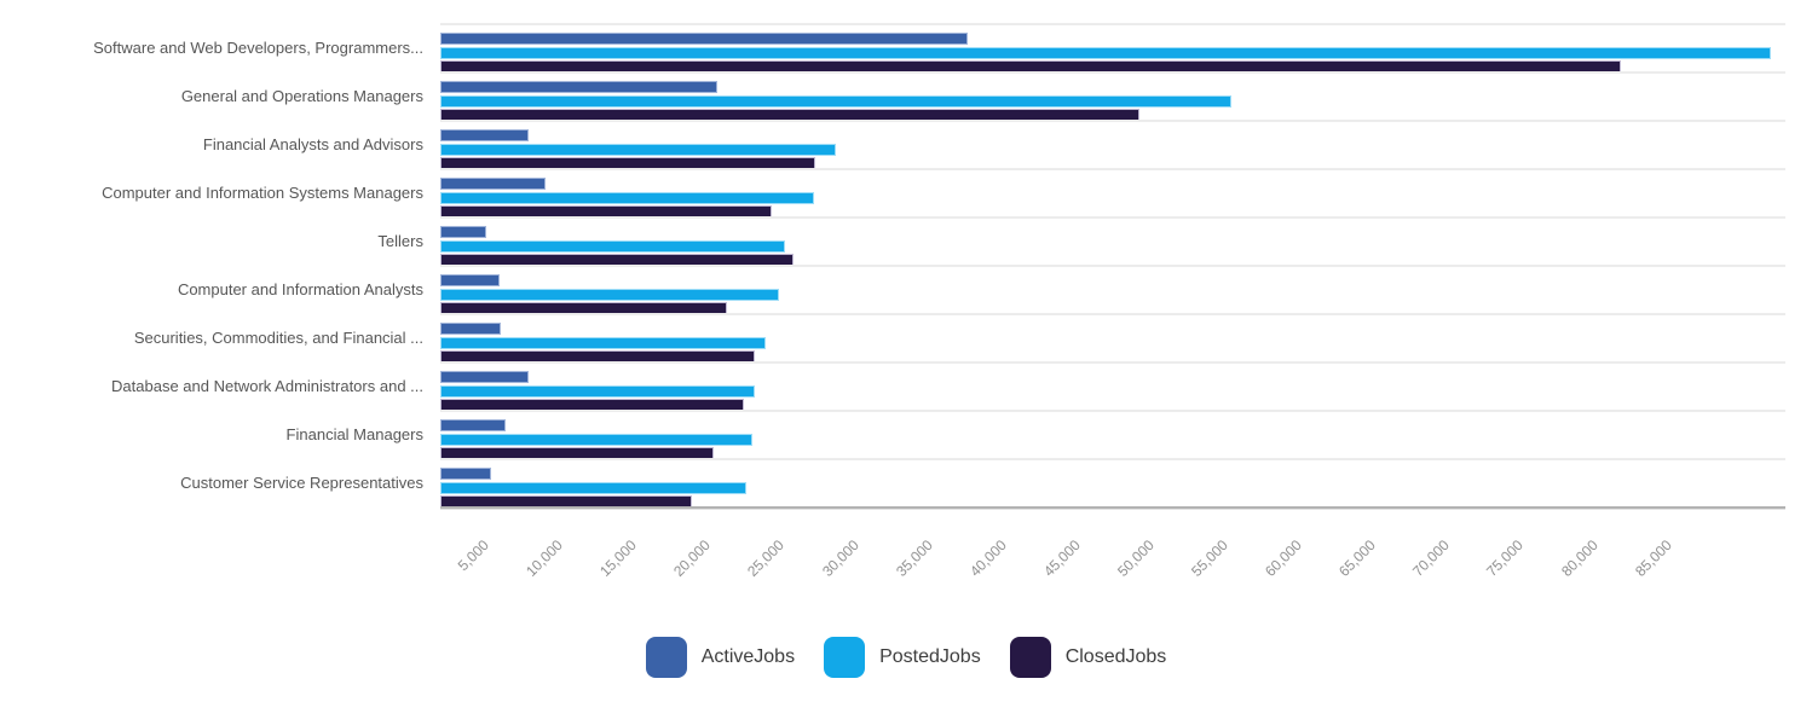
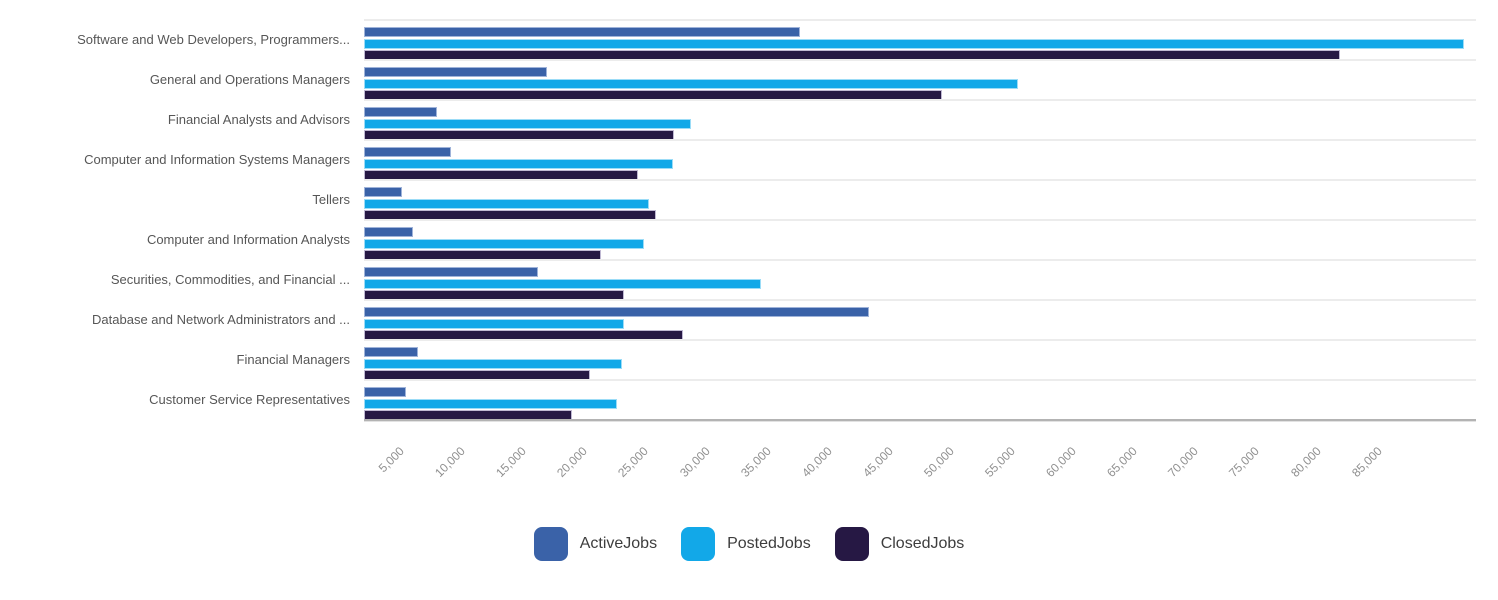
ActiveJobs/General and Operations Managers: 18700 -> 15000
ActiveJobs/Securities, Commodities, and Financial ...: 4100 -> 14200
PostedJobs/Securities, Commodities, and Financial ...: 22000 -> 32500
ActiveJobs/Database and Network Administrators and ...: 6000 -> 41300
ClosedJobs/Database and Network Administrators and ...: 20500 -> 26100
